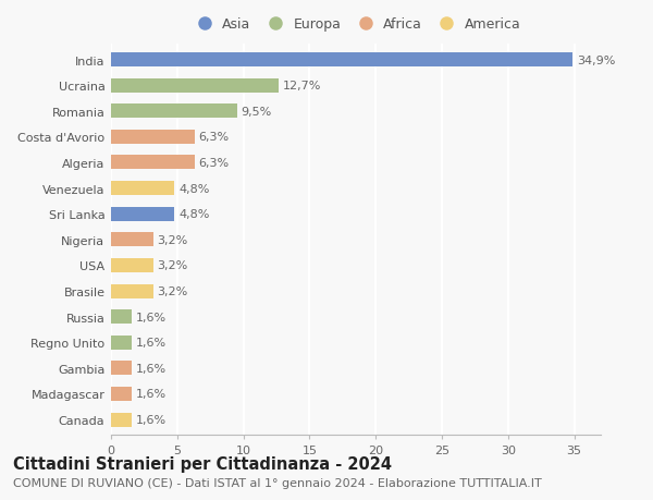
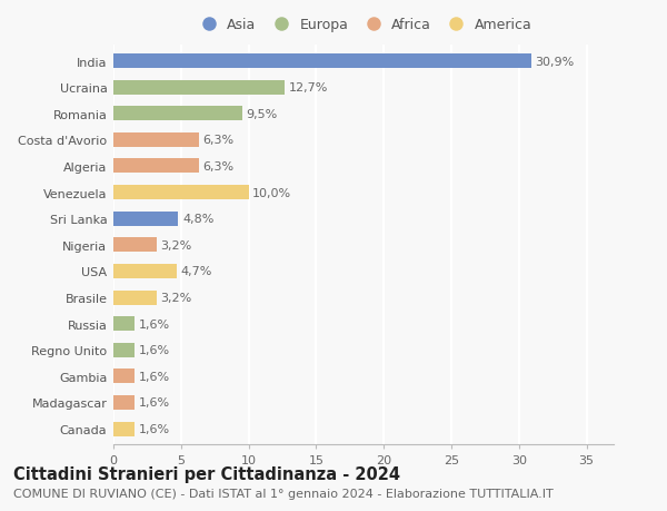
India: 34,9% -> 30,9%
Venezuela: 4,8% -> 10,0%
USA: 3,2% -> 4,7%
